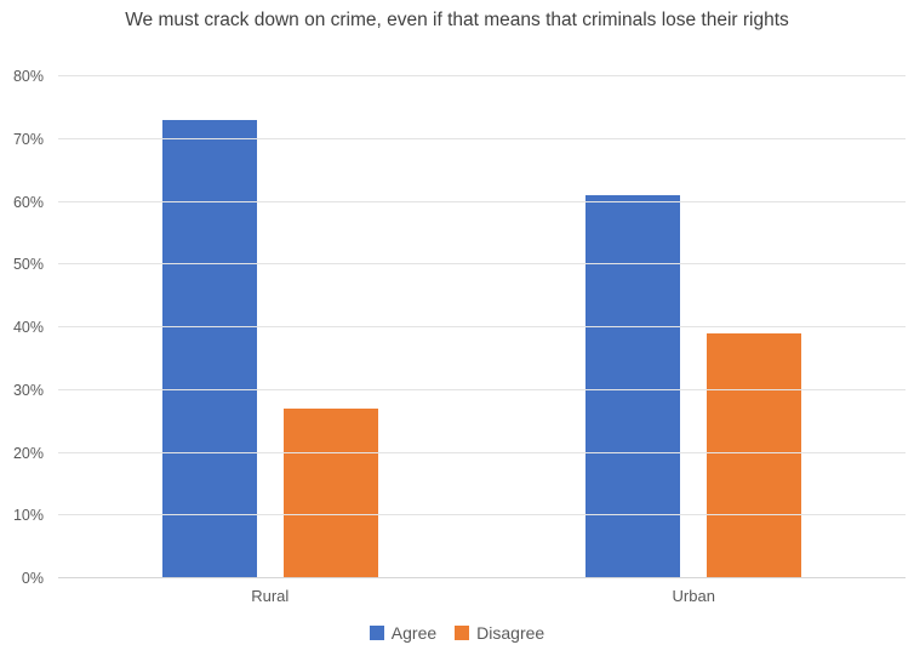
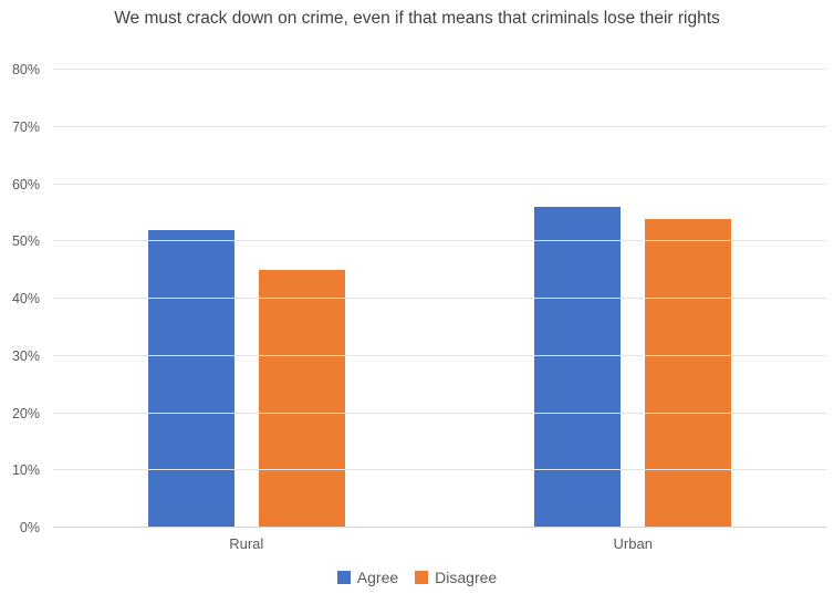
Agree/Rural: 73% -> 52%
Disagree/Rural: 27% -> 45%
Agree/Urban: 61% -> 56%
Disagree/Urban: 39% -> 54%
